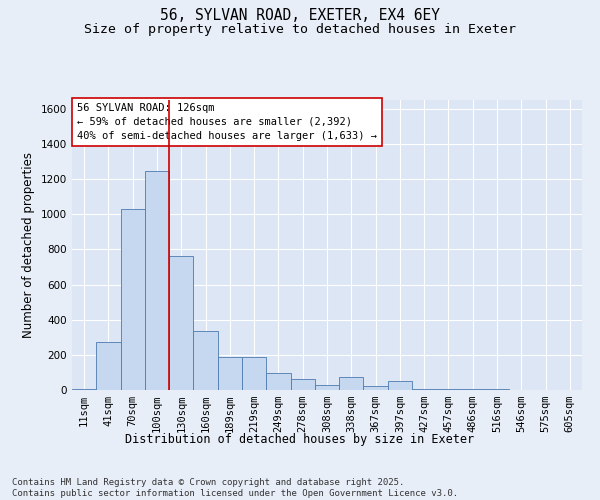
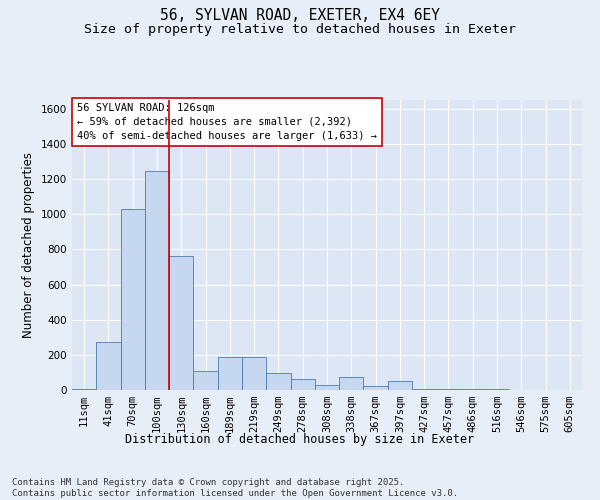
160sqm: 340 -> 110
